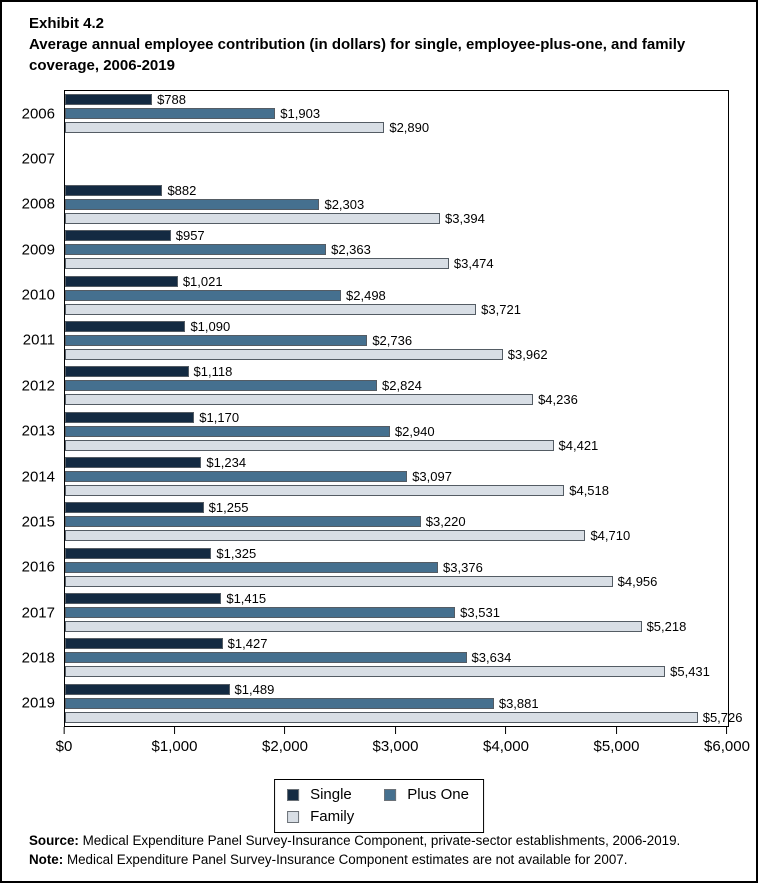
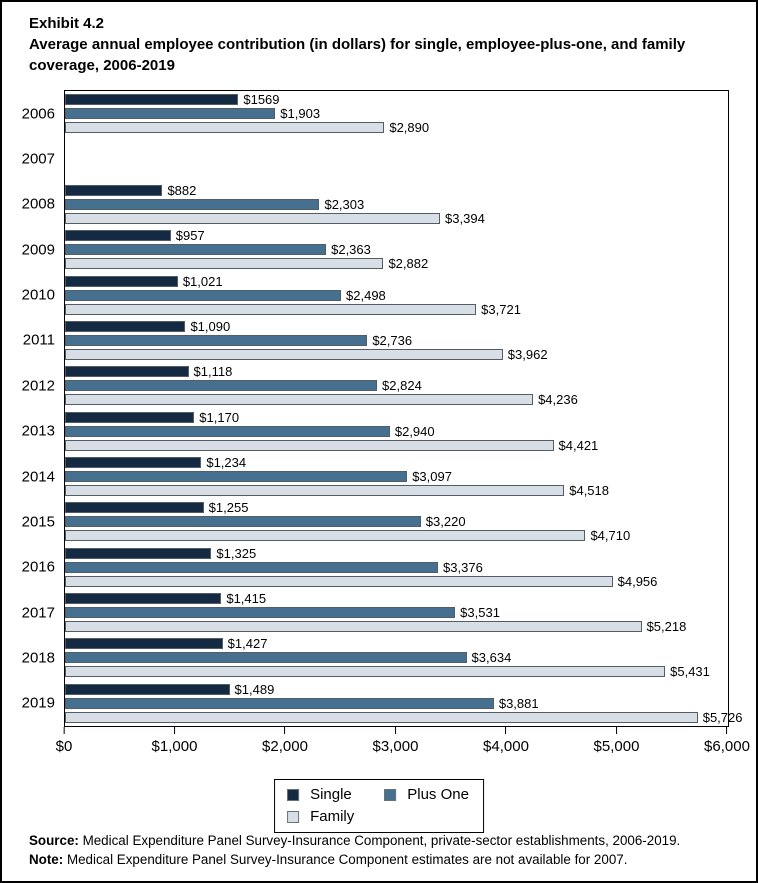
Single/2006: $788 -> $1569
Family/2009: $3,474 -> $2,882
